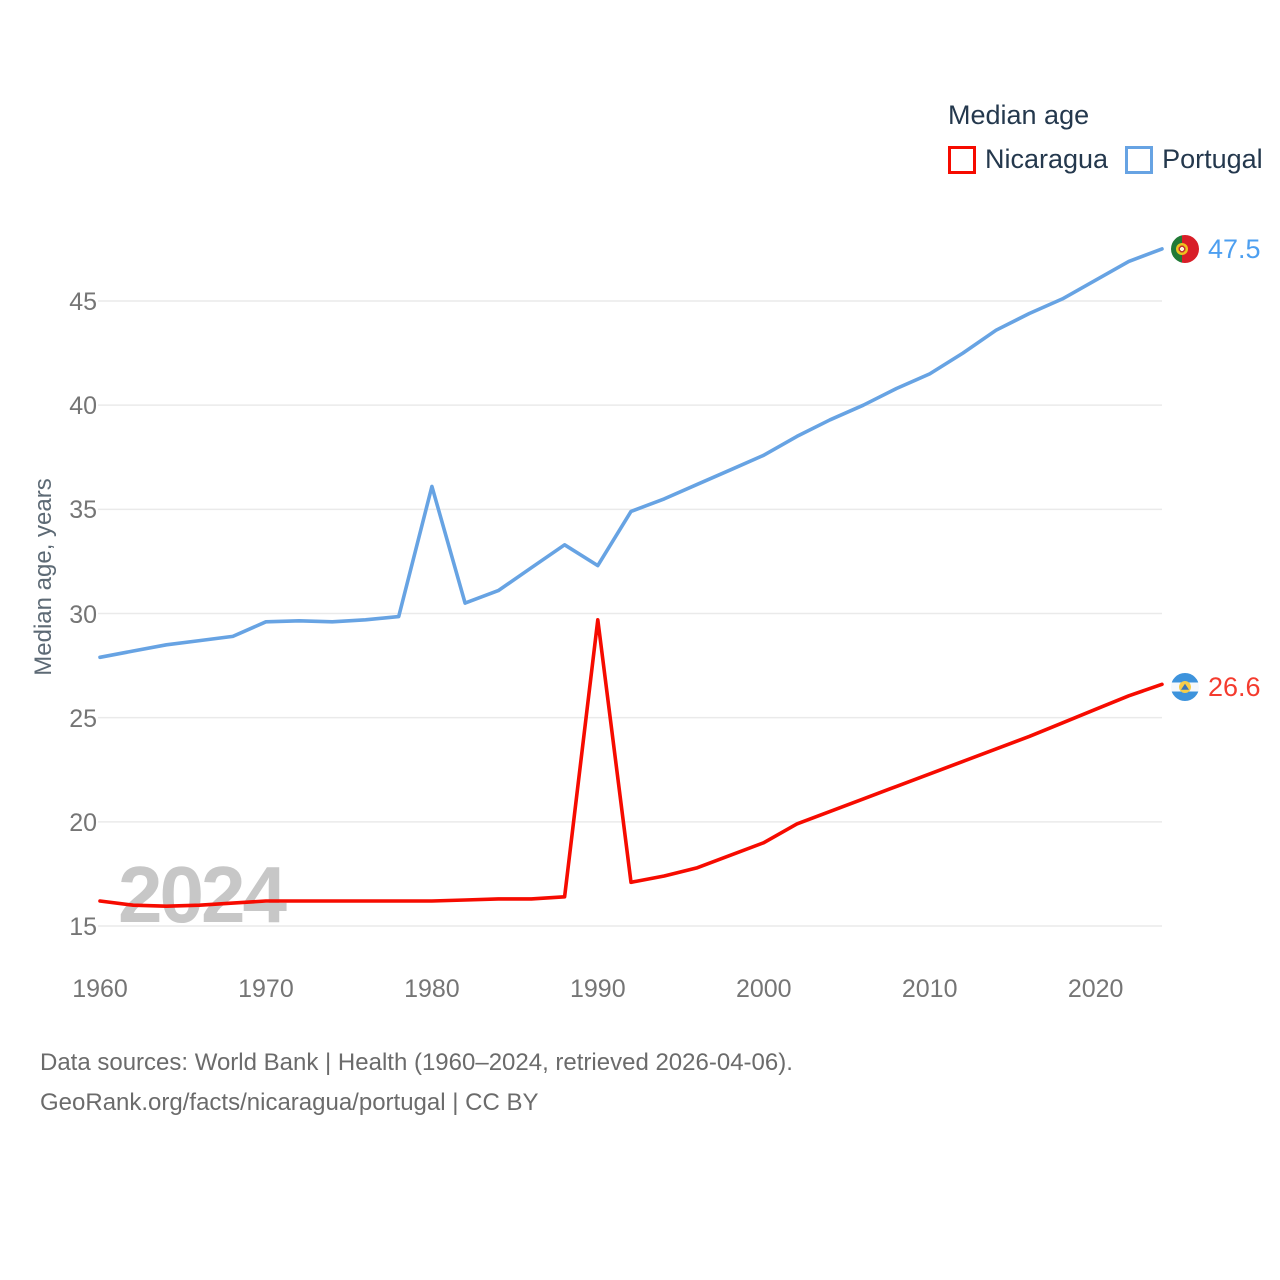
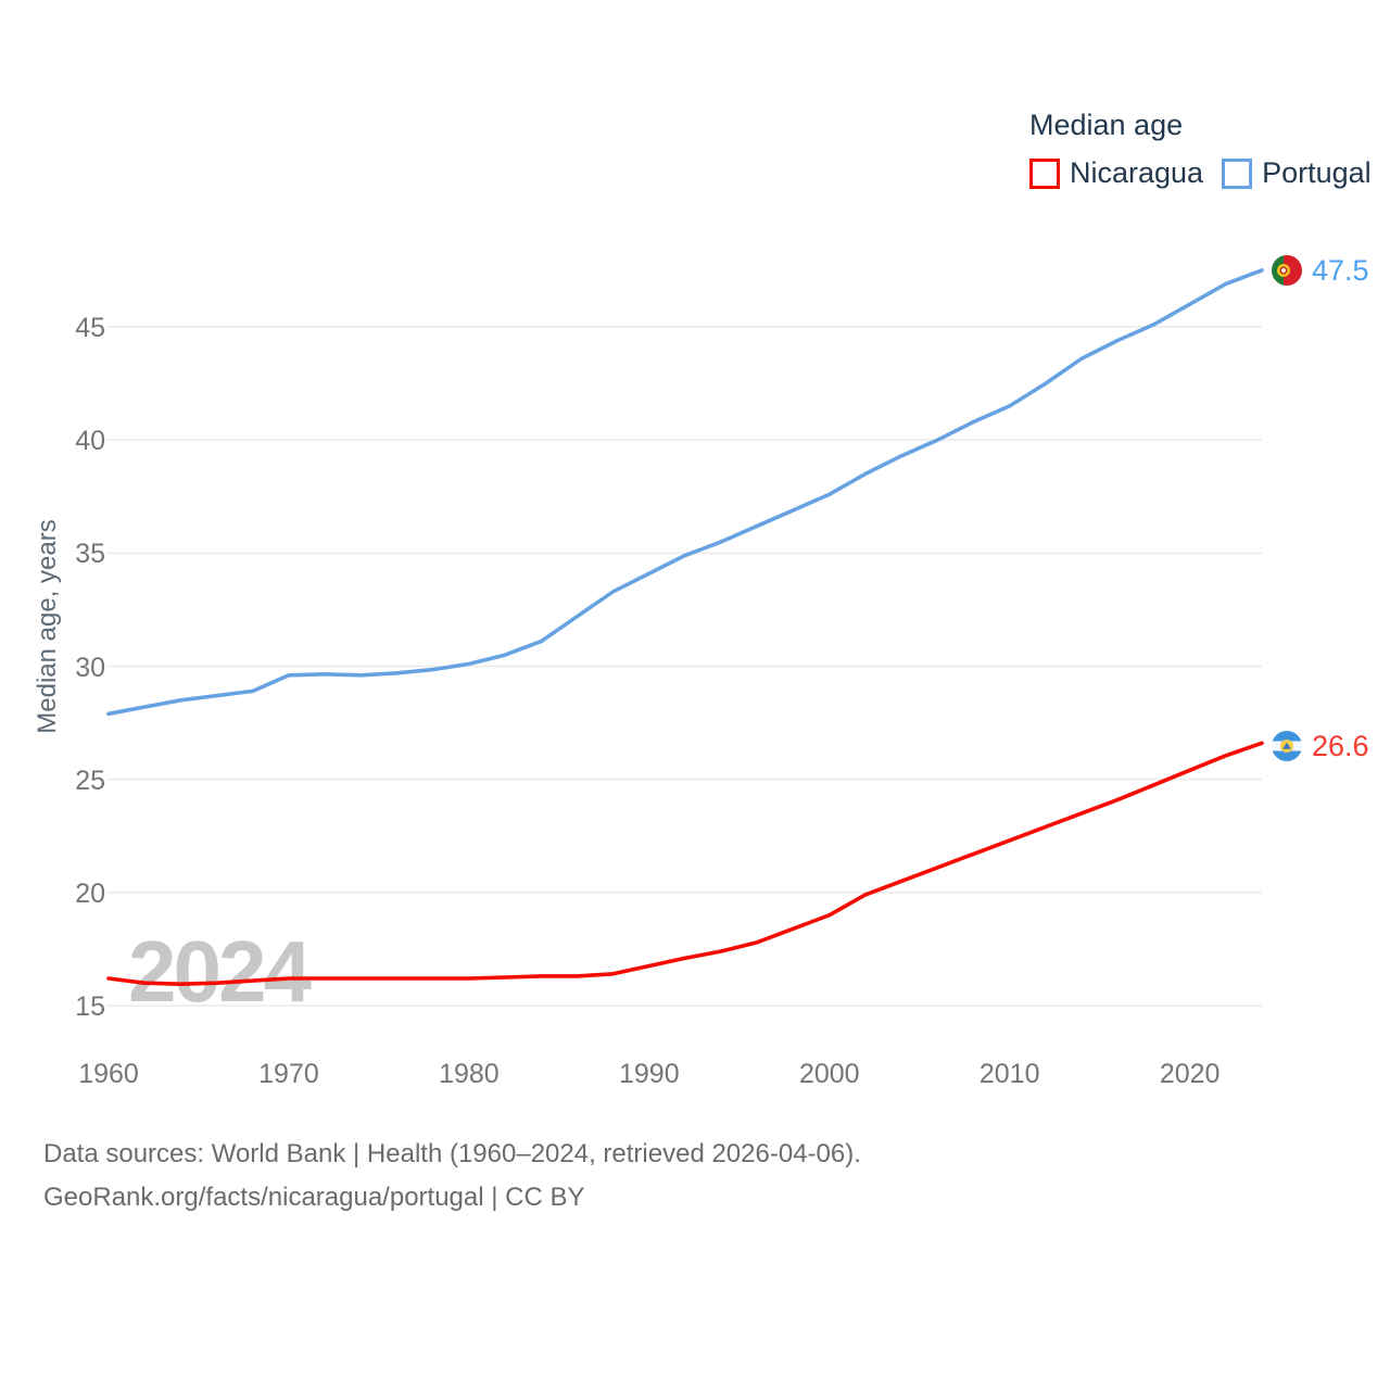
Portugal/1980: 36.1 -> 30.1
Nicaragua/1990: 29.7 -> 16.8
Portugal/1990: 32.3 -> 34.1
